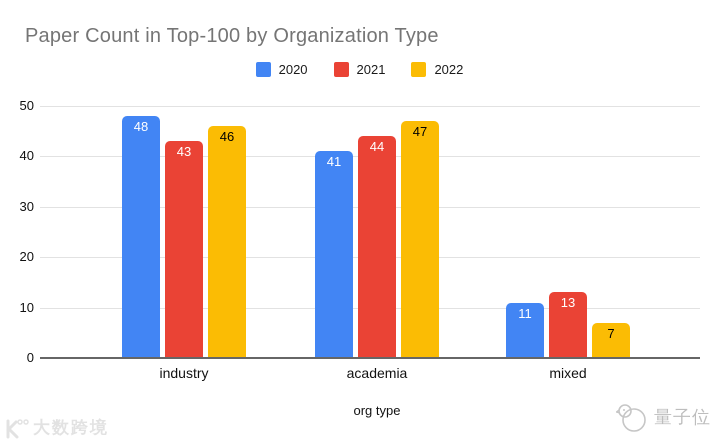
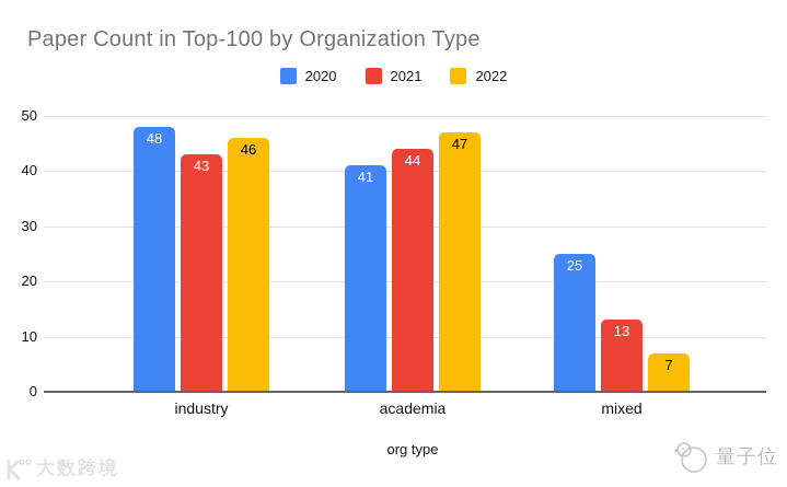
2020/mixed: 11 -> 25
